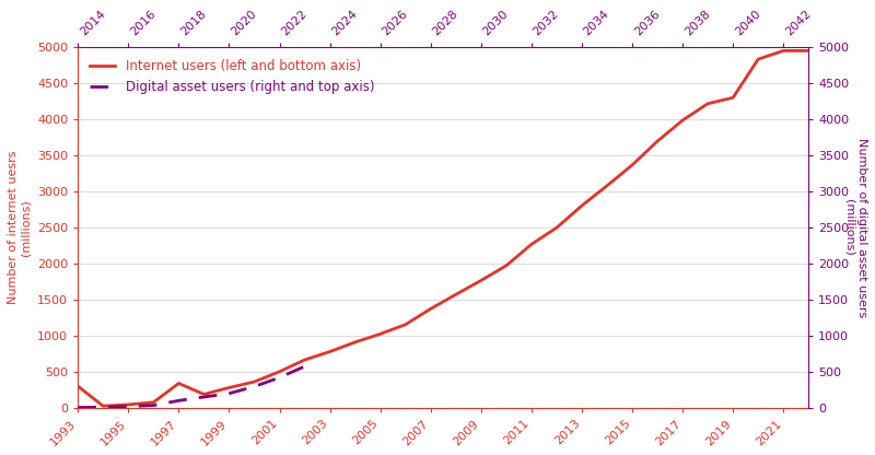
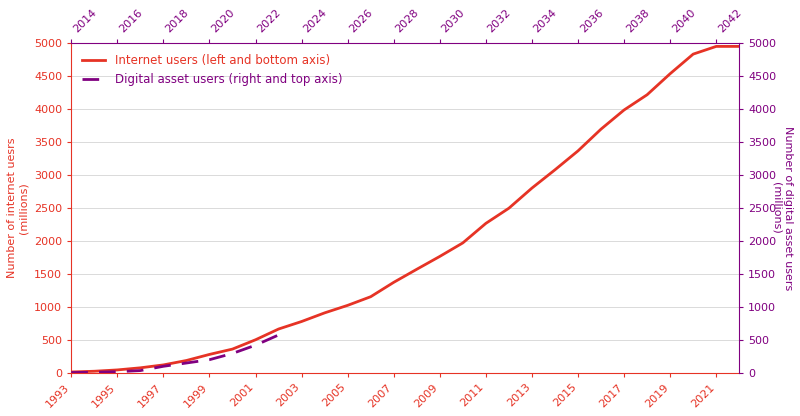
Internet users (left and bottom axis)/1993: 300 -> 10
Internet users (left and bottom axis)/1997: 340 -> 120
Internet users (left and bottom axis)/2019: 4300 -> 4540
